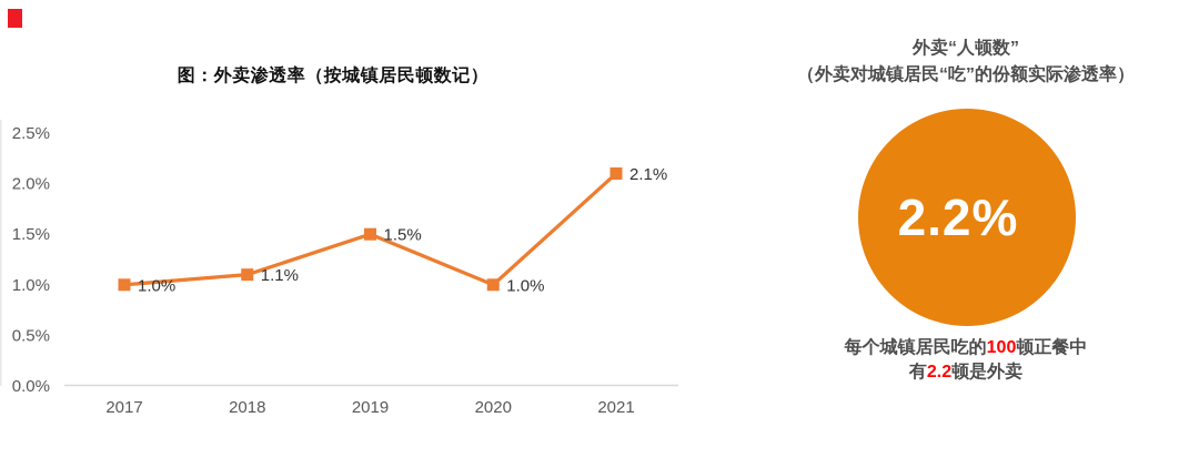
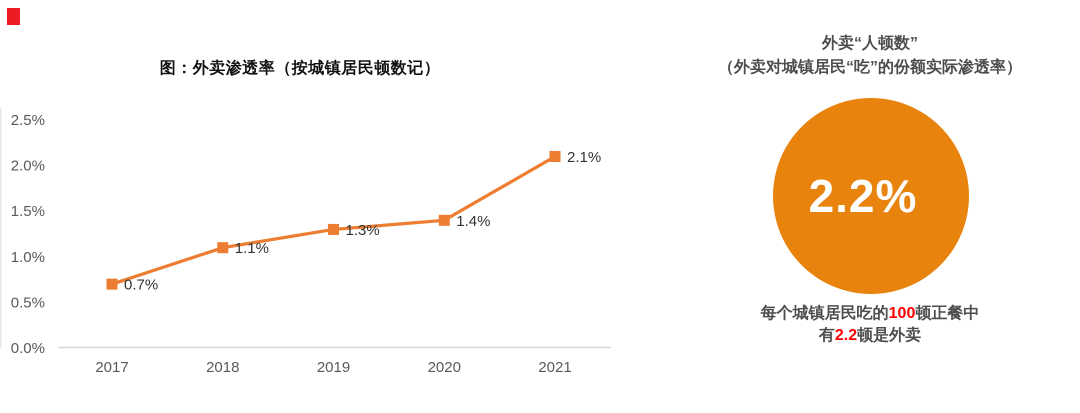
2017: 1.0% -> 0.7%
2019: 1.5% -> 1.3%
2020: 1.0% -> 1.4%
